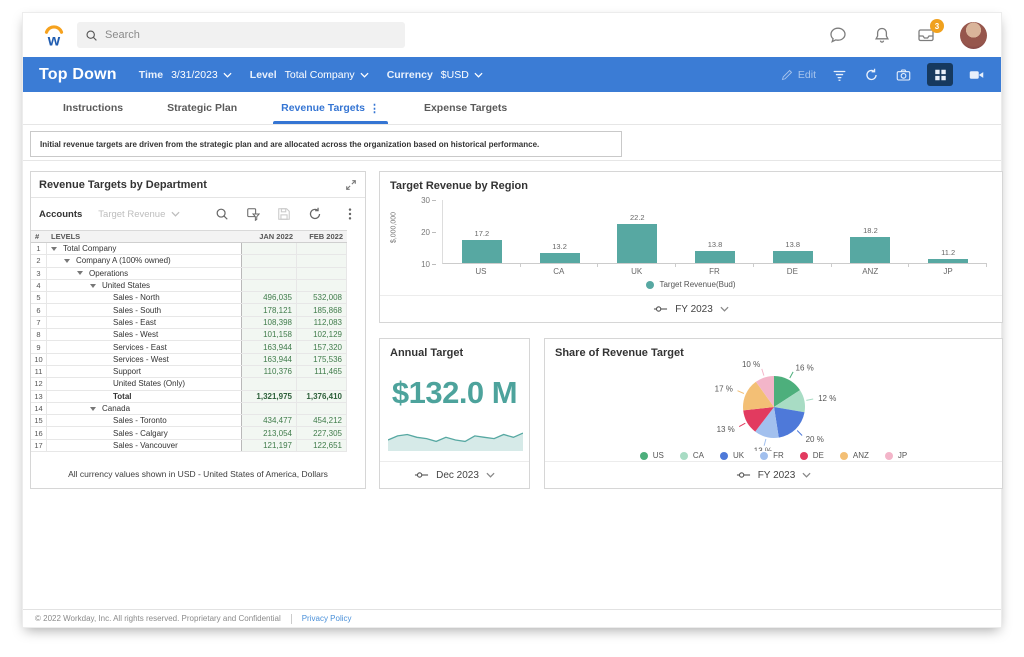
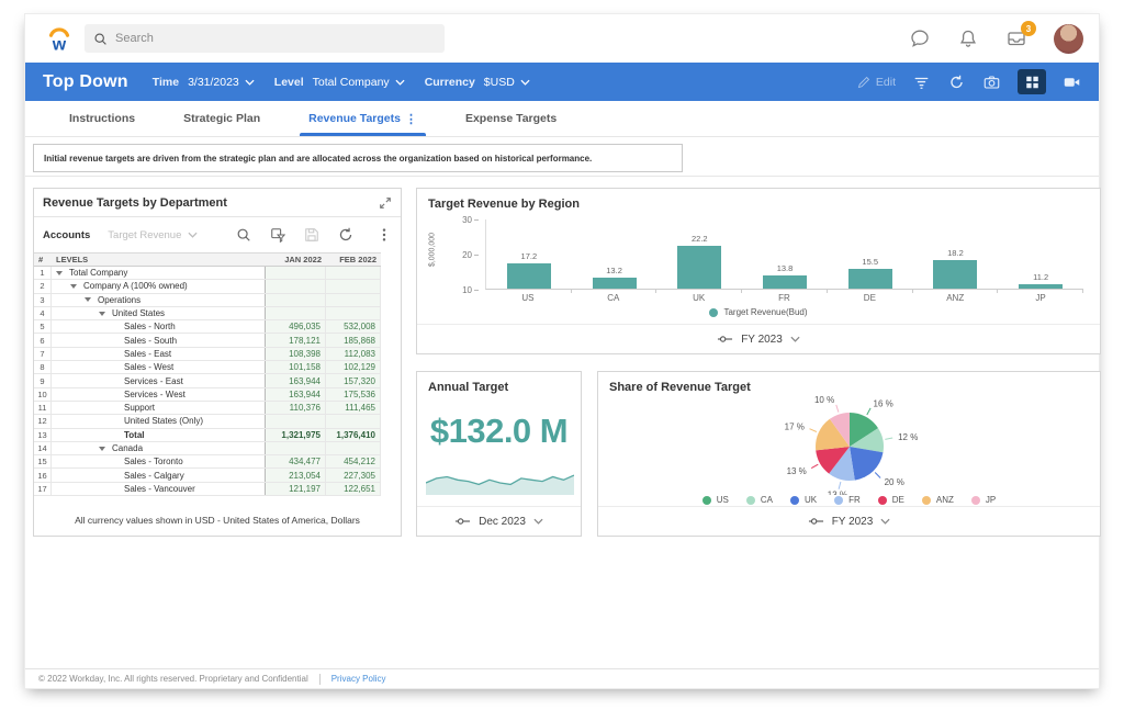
Target Revenue by Region/DE: 13.8 -> 15.5
